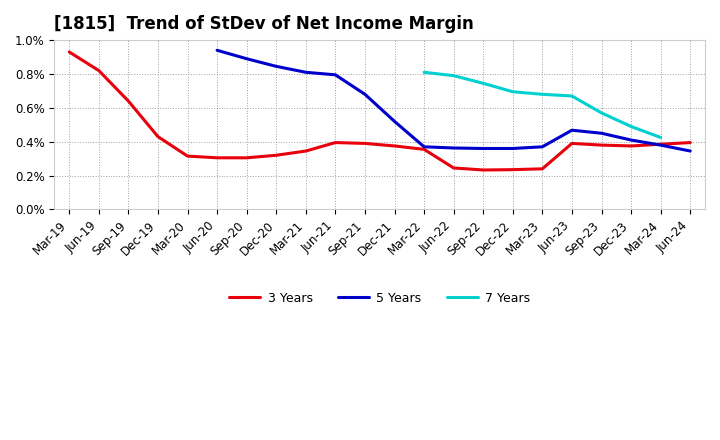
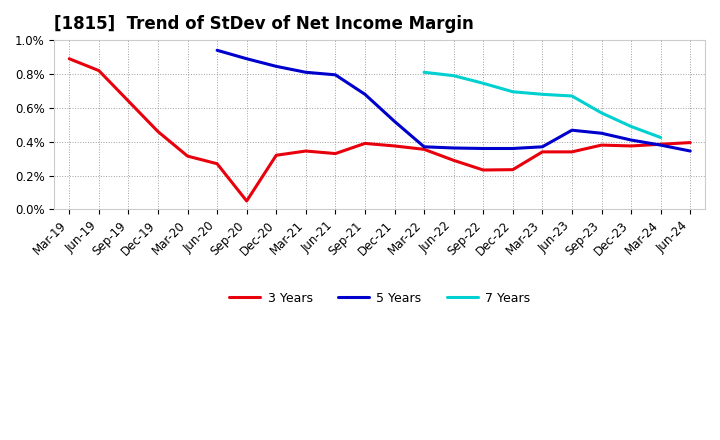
3 Years/Mar-19: 0.93% -> 0.89%
3 Years/Dec-19: 0.43% -> 0.46%
3 Years/Jun-20: 0.30% -> 0.27%
3 Years/Sep-20: 0.30% -> 0.05%
3 Years/Jun-21: 0.40% -> 0.33%
3 Years/Jun-22: 0.24% -> 0.29%
3 Years/Mar-23: 0.24% -> 0.34%
3 Years/Jun-23: 0.39% -> 0.34%
